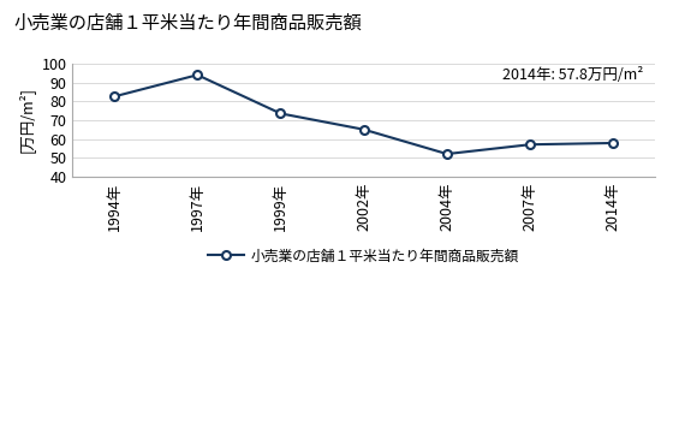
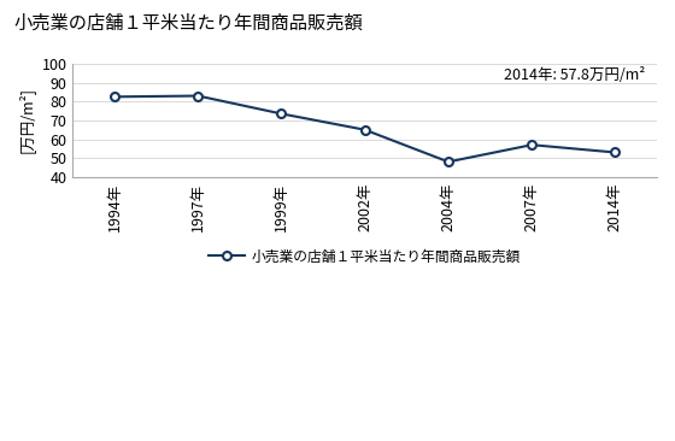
1997年: 94 -> 83
2004年: 52 -> 48
2014年: 58 -> 53
